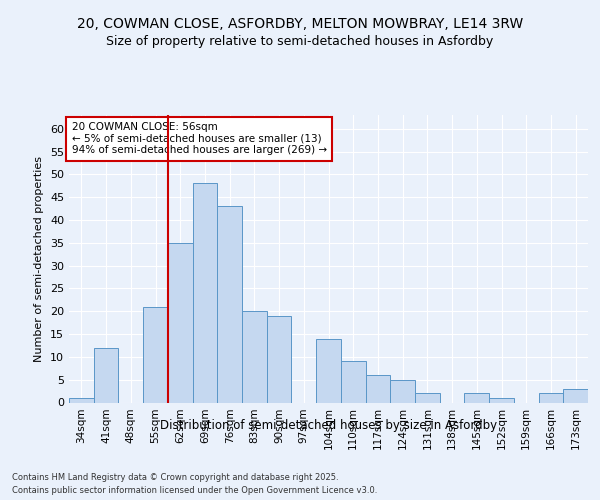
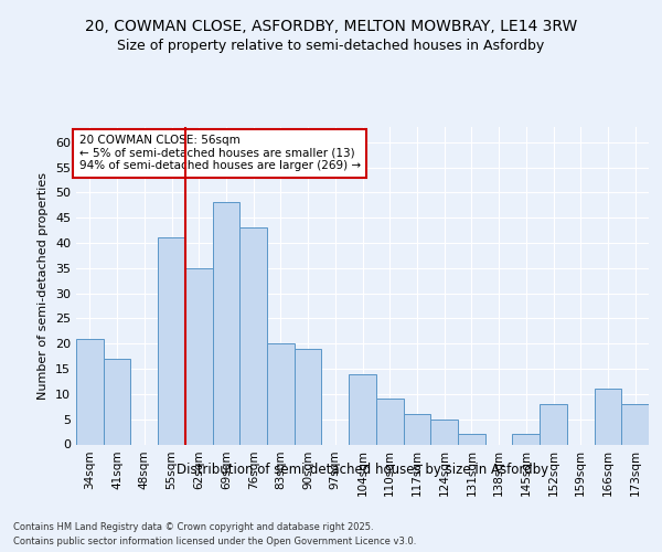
34sqm: 1 -> 21
41sqm: 12 -> 17
55sqm: 21 -> 41
152sqm: 1 -> 8
166sqm: 2 -> 11
173sqm: 3 -> 8
